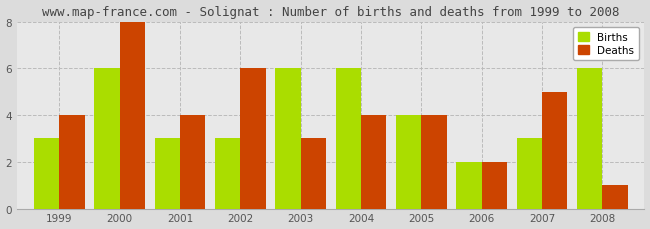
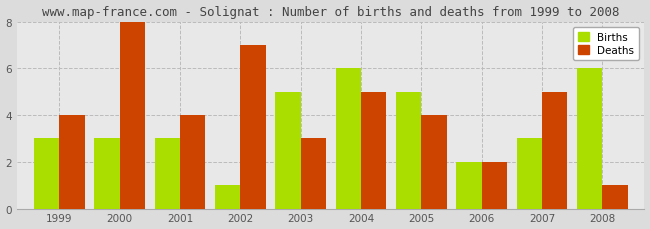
Births/2000: 6 -> 3
Births/2002: 3 -> 1
Deaths/2002: 6 -> 7
Births/2003: 6 -> 5
Deaths/2004: 4 -> 5
Births/2005: 4 -> 5
